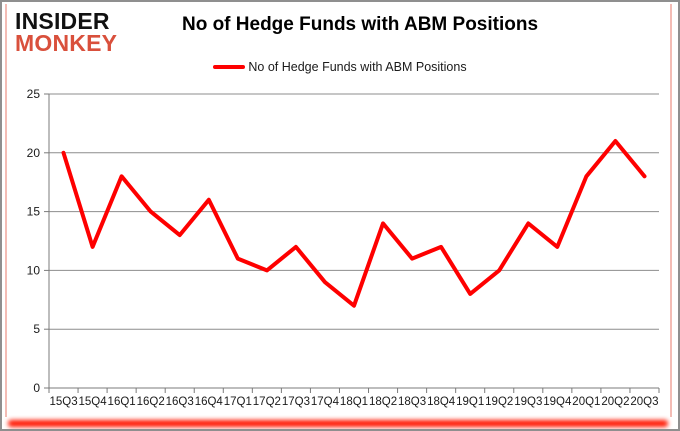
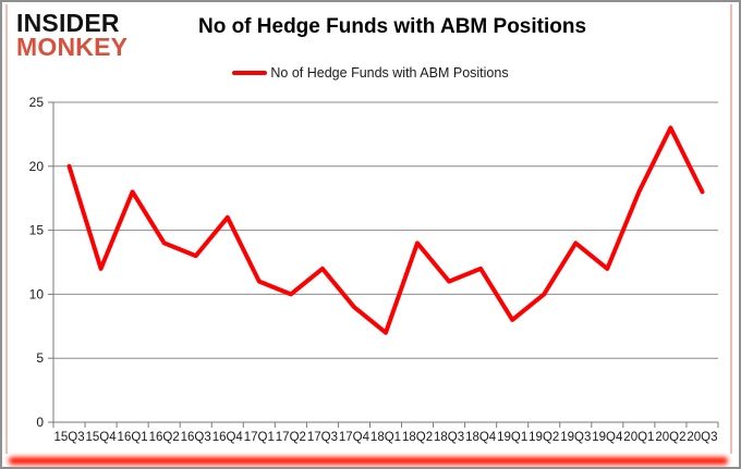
16Q2: 15 -> 14
20Q2: 21 -> 23
